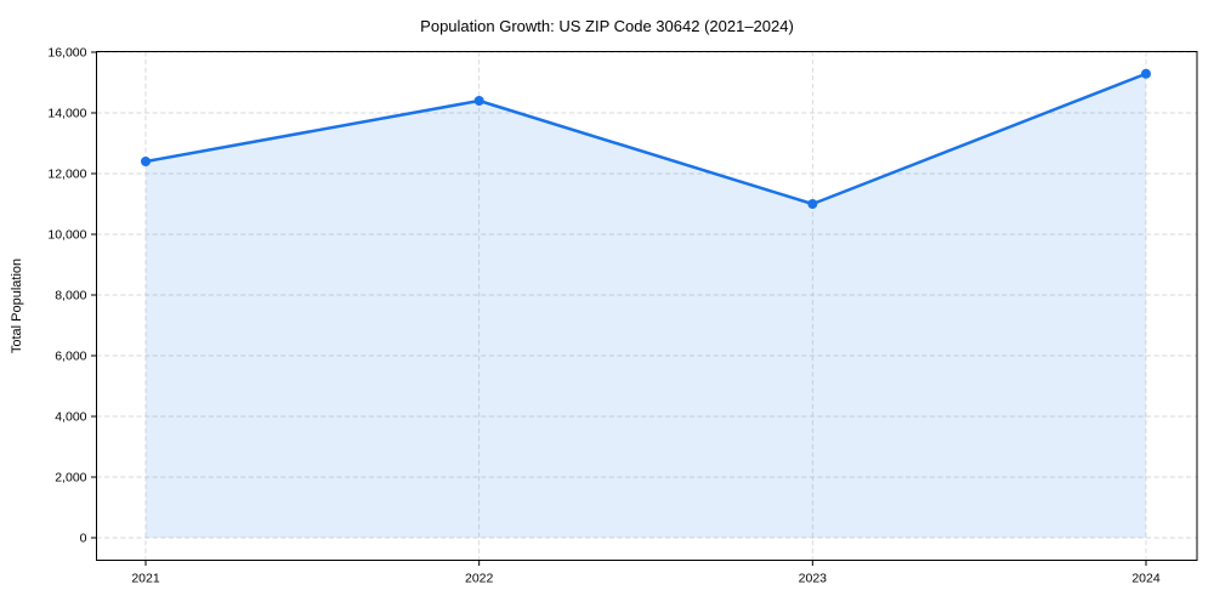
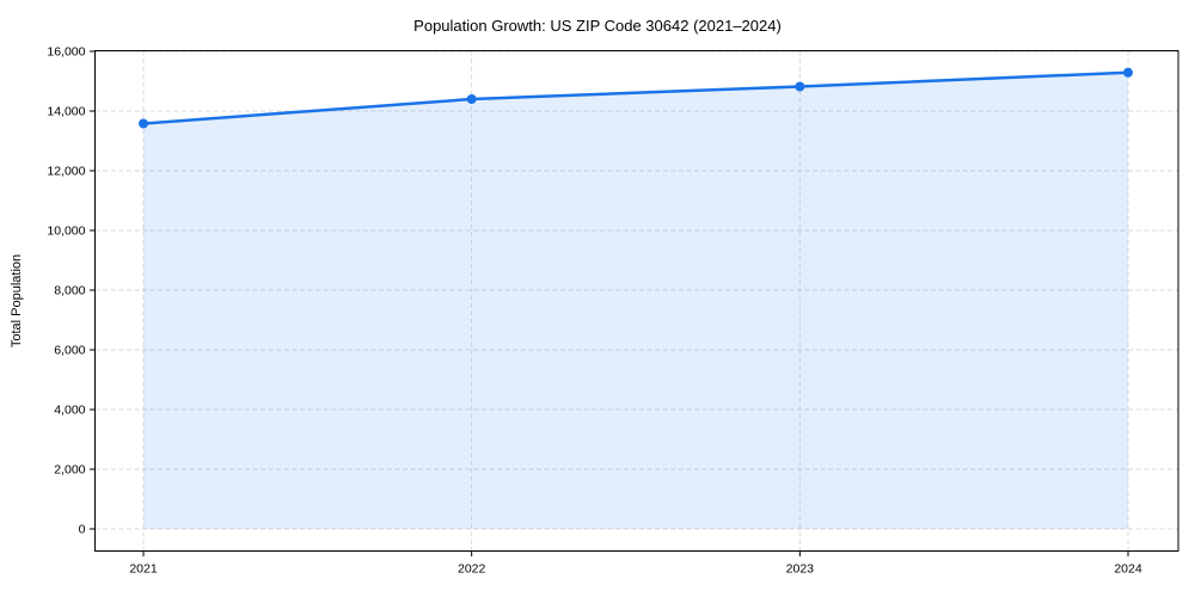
2021: 12400 -> 13600
2023: 11000 -> 14800
